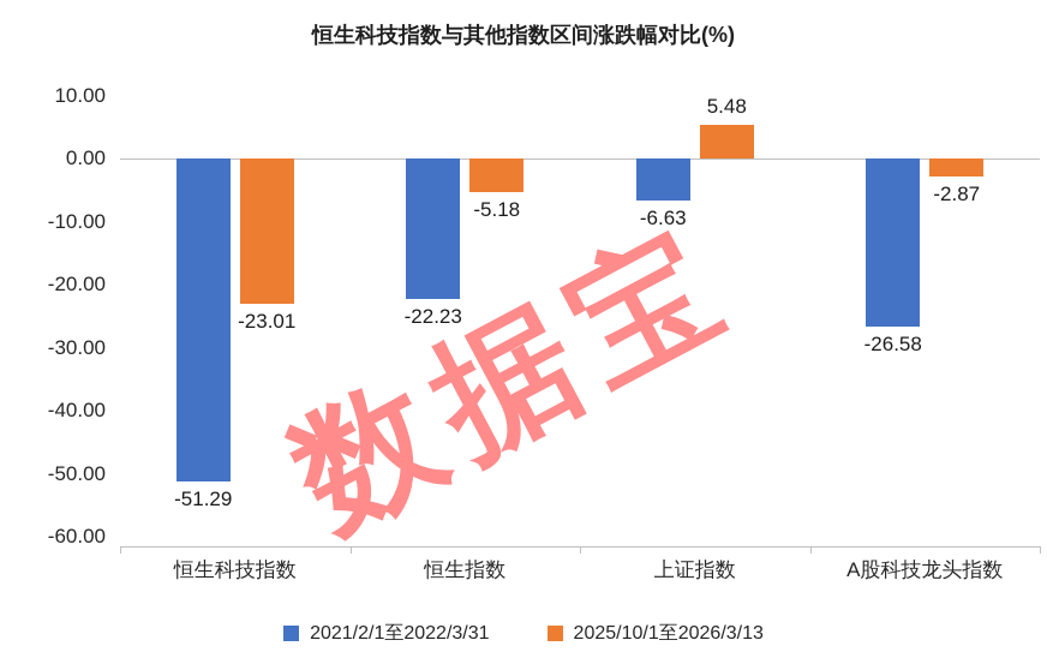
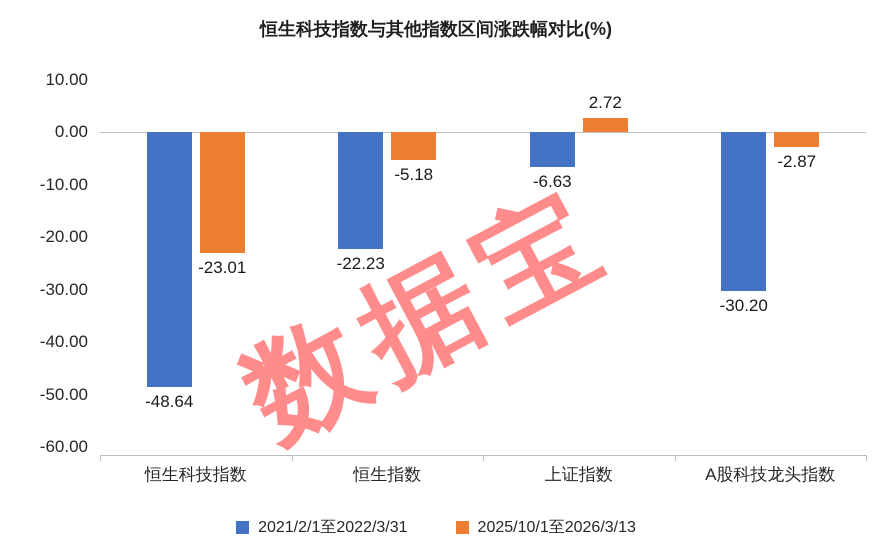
2021/2/1至2022/3/31/恒生科技指数: -51.29 -> -48.64
2025/10/1至2026/3/13/上证指数: 5.48 -> 2.72
2021/2/1至2022/3/31/A股科技龙头指数: -26.58 -> -30.20
